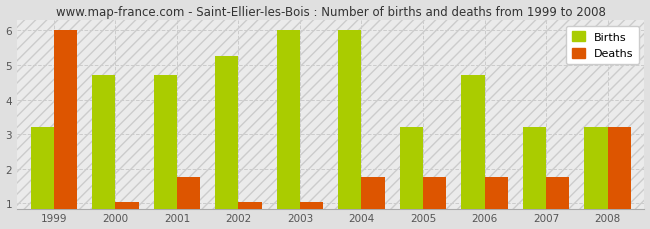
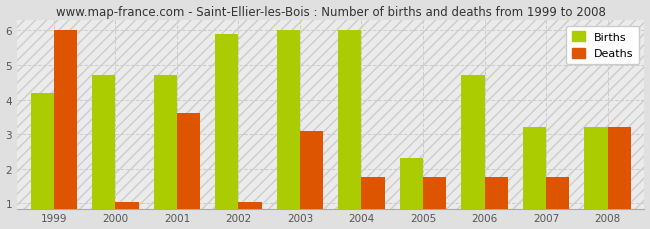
Births/1999: 3.20 -> 4.20
Deaths/2001: 1.75 -> 3.60
Births/2002: 5.25 -> 5.90
Deaths/2003: 1.05 -> 3.10
Births/2005: 3.20 -> 2.30
